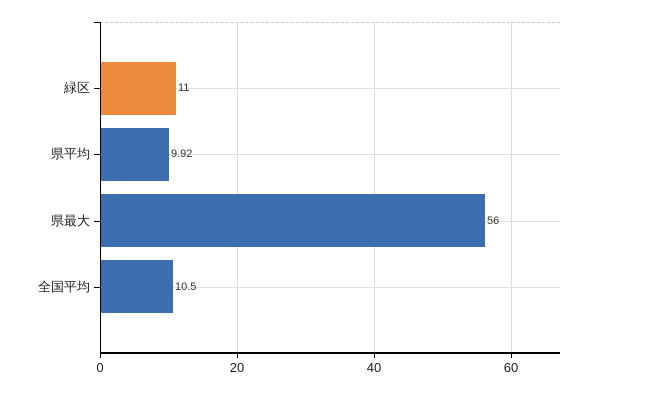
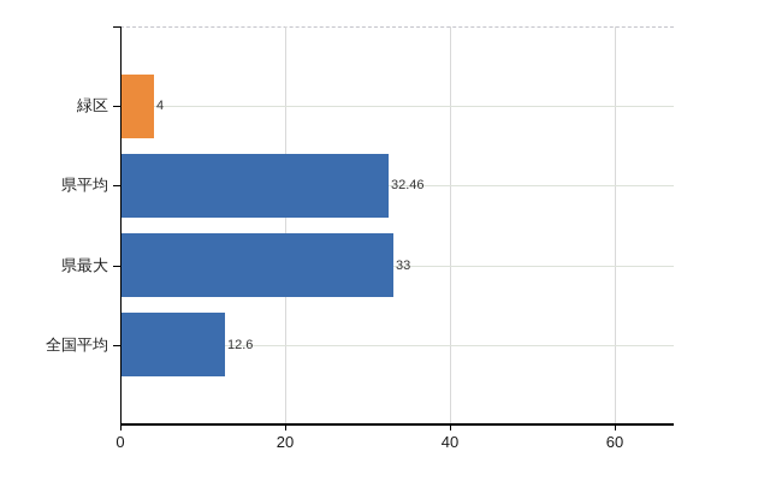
緑区: 11 -> 4
県平均: 9.92 -> 32.46
県最大: 56 -> 33
全国平均: 10.5 -> 12.6
